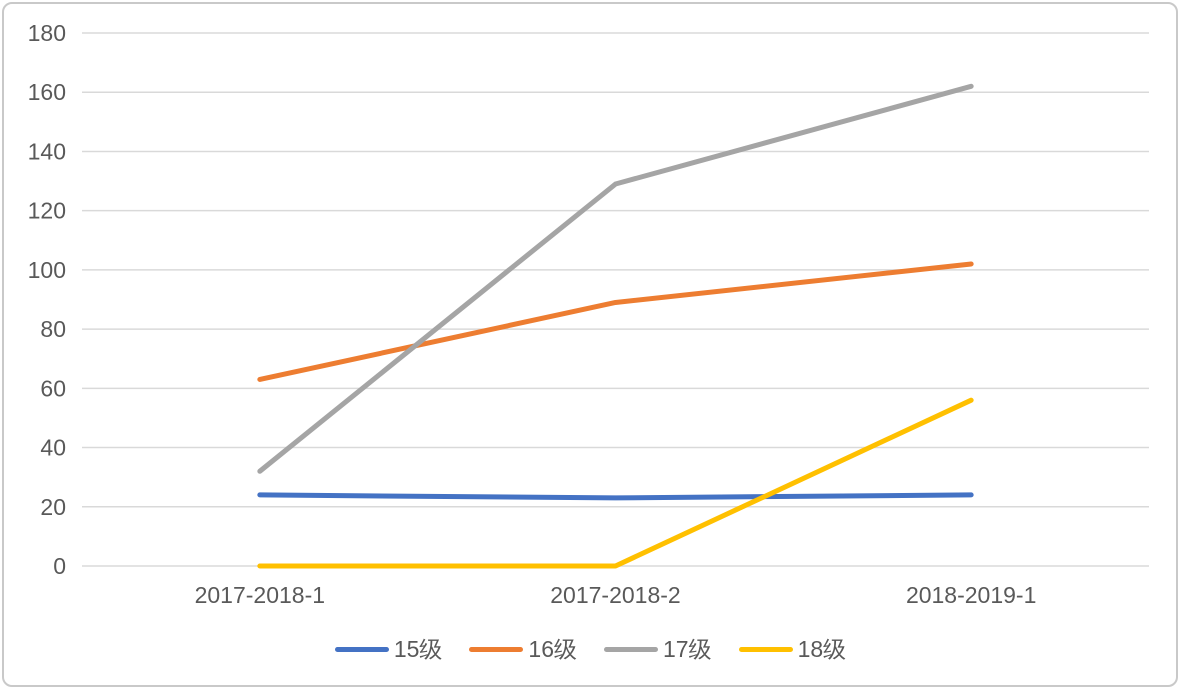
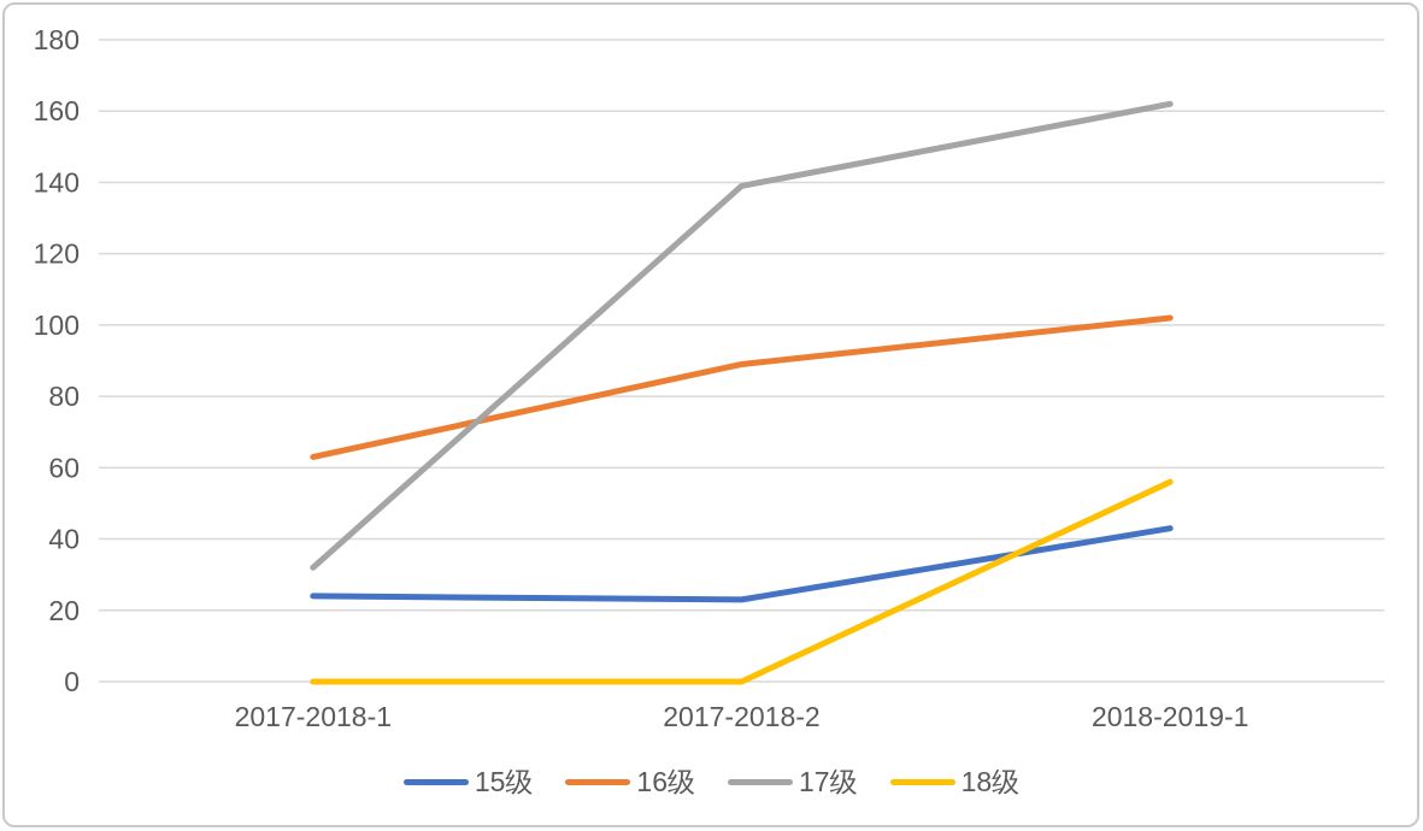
17级/2017-2018-2: 129 -> 139
15级/2018-2019-1: 24 -> 43
